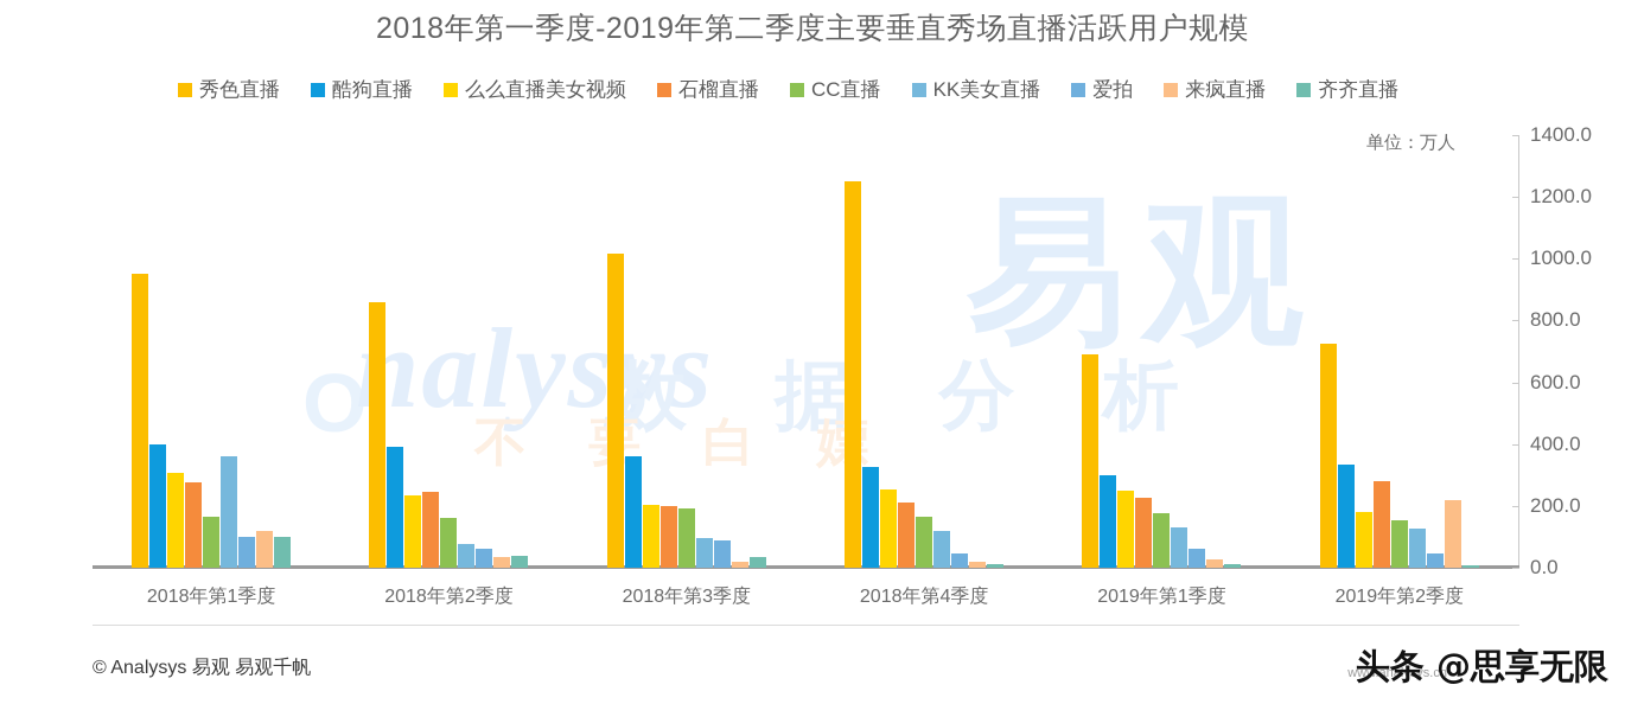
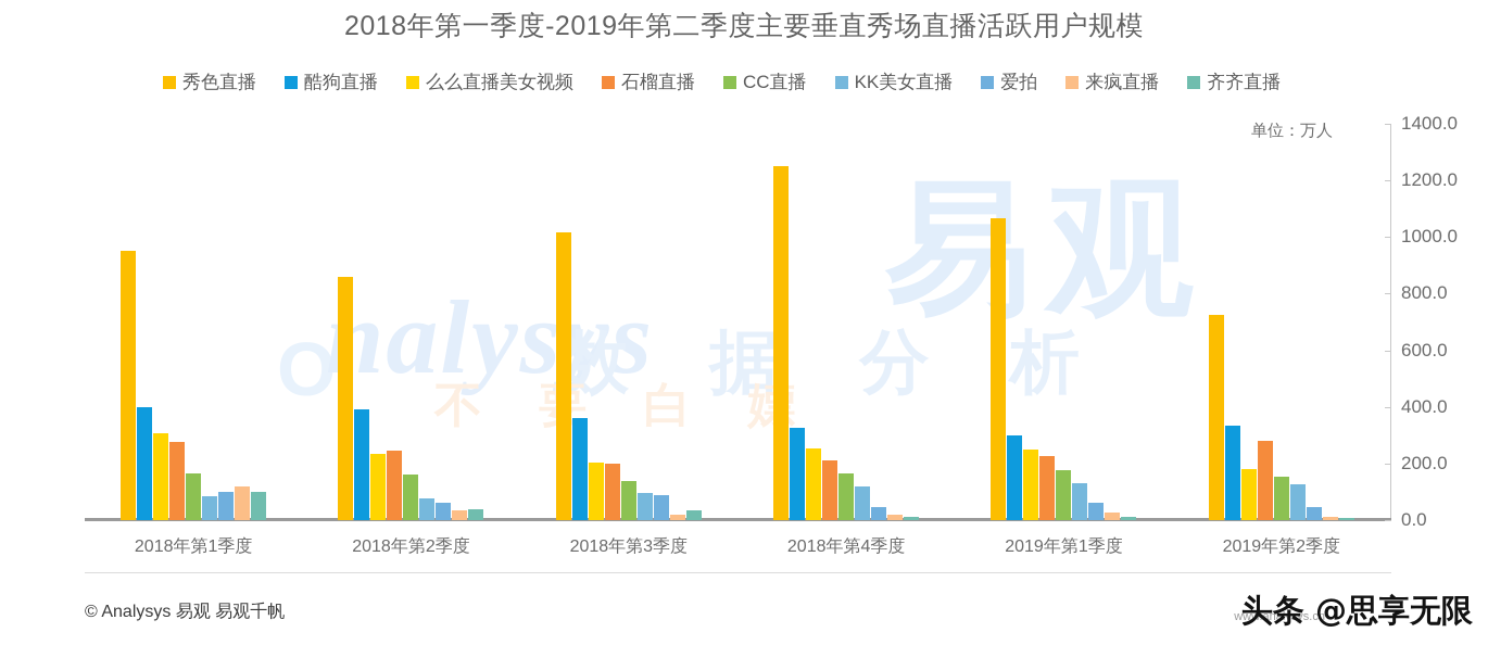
KK美女直播/2018年第1季度: 360 -> 80
CC直播/2018年第3季度: 190 -> 140
秀色直播/2019年第1季度: 690 -> 1060
来疯直播/2019年第2季度: 220 -> 10
